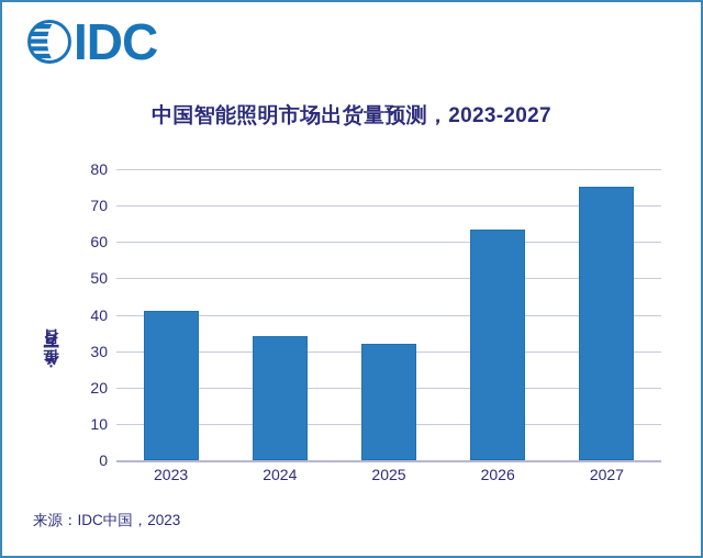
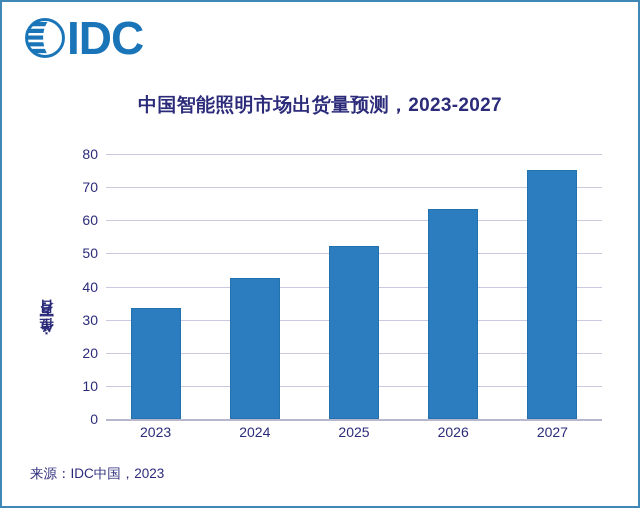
2023: 41 -> 34
2024: 34 -> 42
2025: 32 -> 52
